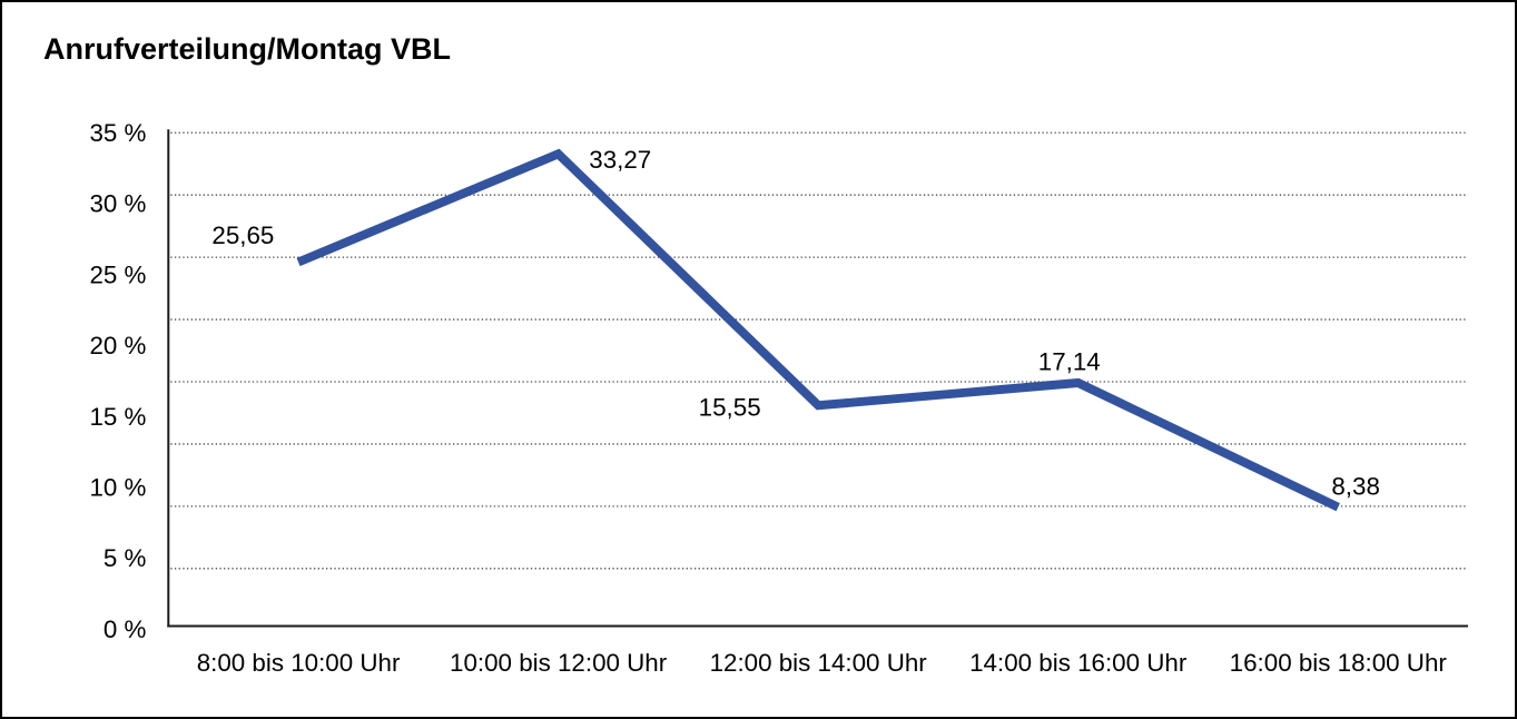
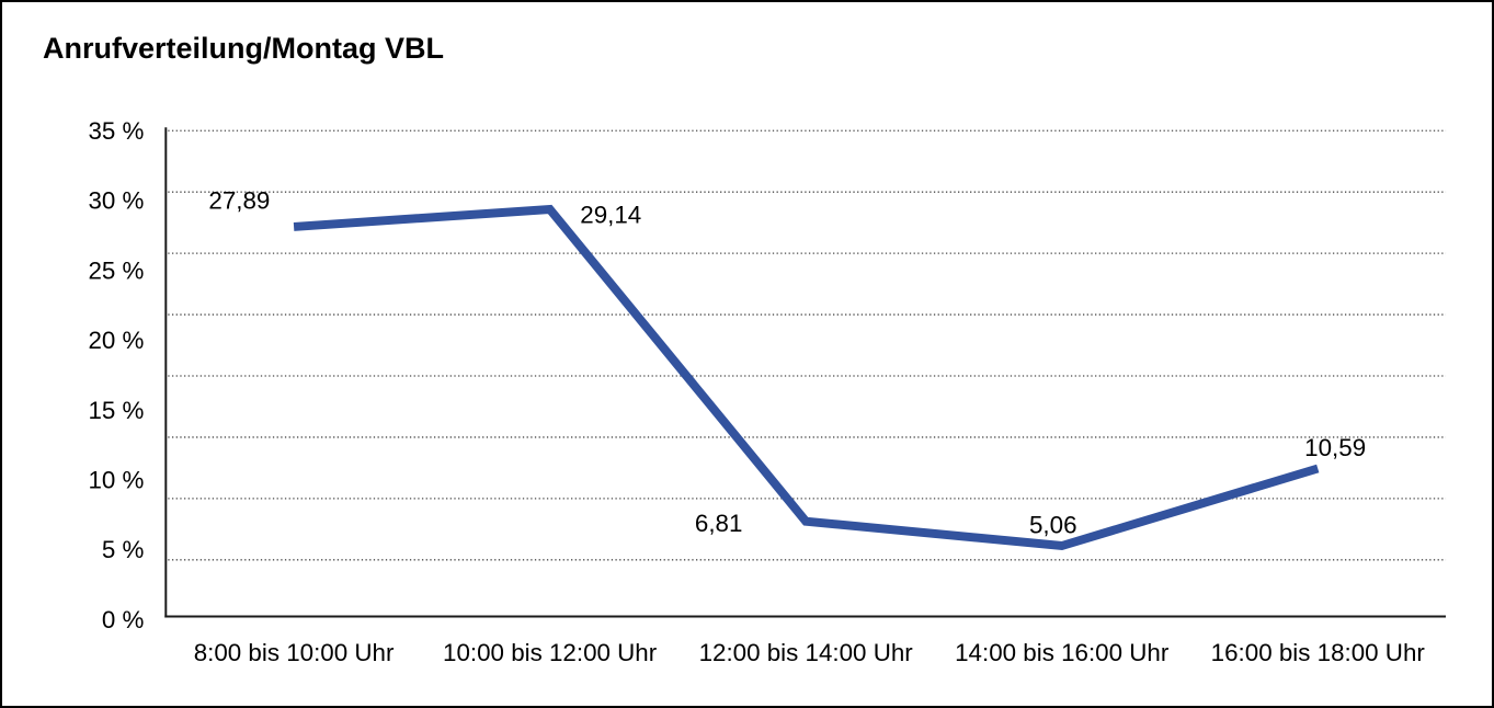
8:00 bis 10:00 Uhr: 25,65 -> 27,89
10:00 bis 12:00 Uhr: 33,27 -> 29,14
12:00 bis 14:00 Uhr: 15,55 -> 6,81
14:00 bis 16:00 Uhr: 17,14 -> 5,06
16:00 bis 18:00 Uhr: 8,38 -> 10,59
